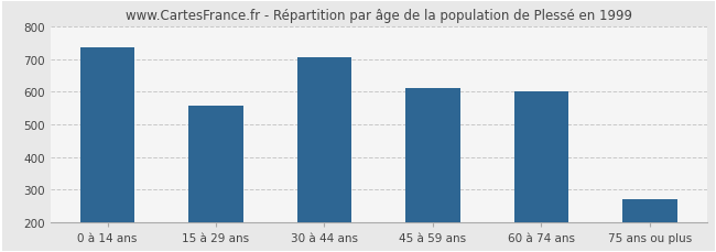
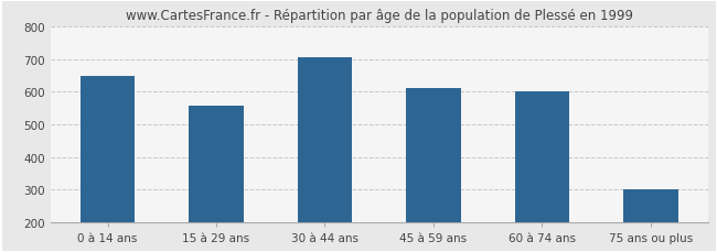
0 à 14 ans: 735 -> 650
75 ans ou plus: 270 -> 300
